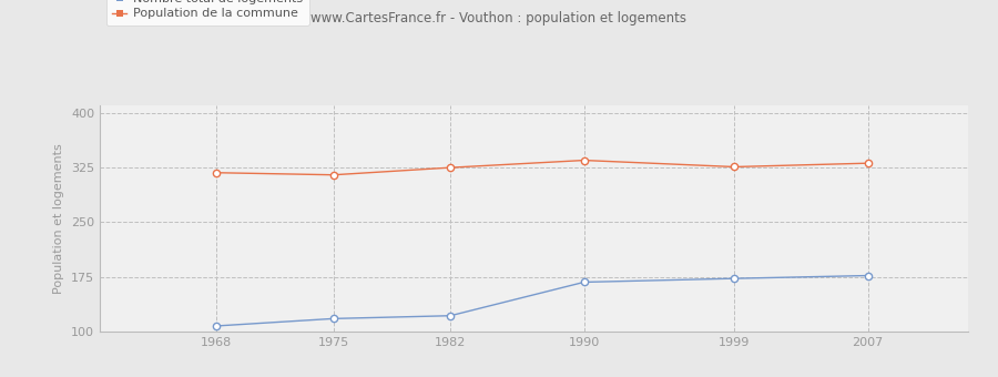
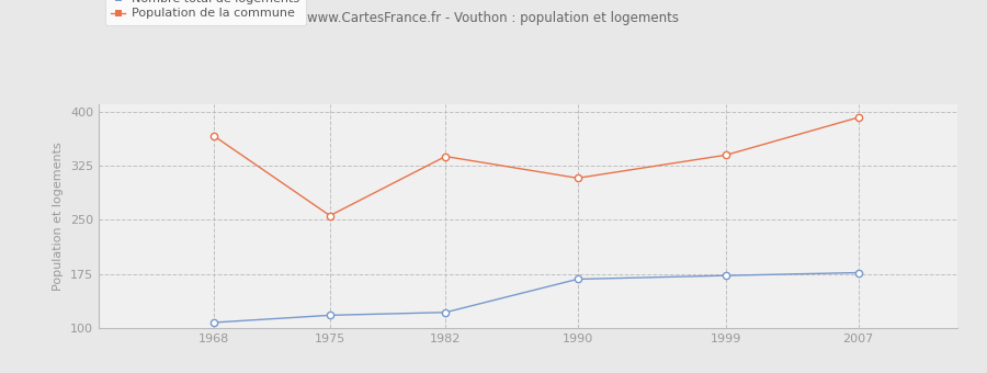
Population de la commune/1968: 318 -> 366
Population de la commune/1975: 315 -> 256
Population de la commune/1982: 325 -> 338
Population de la commune/1990: 335 -> 308
Population de la commune/1999: 326 -> 340
Population de la commune/2007: 331 -> 392
